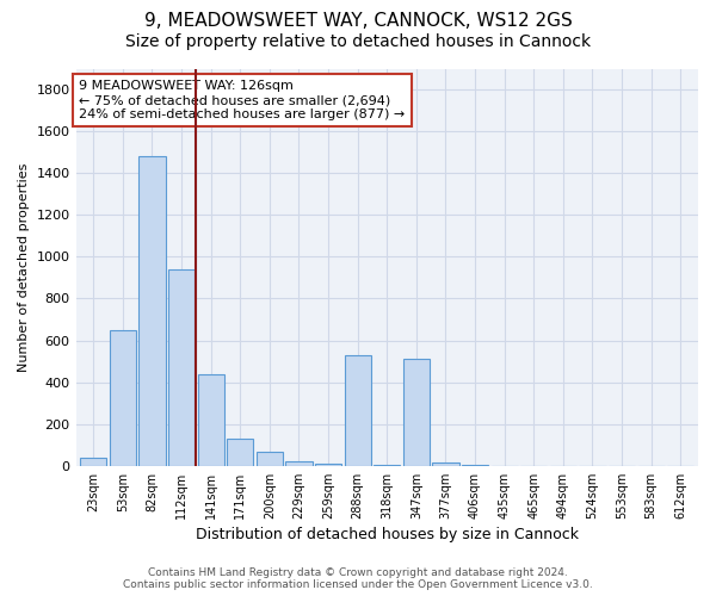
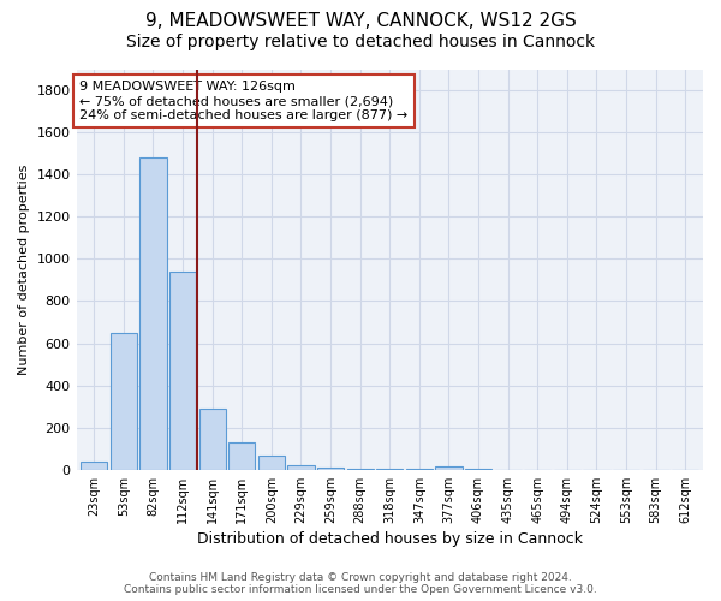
141sqm: 440 -> 290
288sqm: 530 -> 0
347sqm: 510 -> 0
